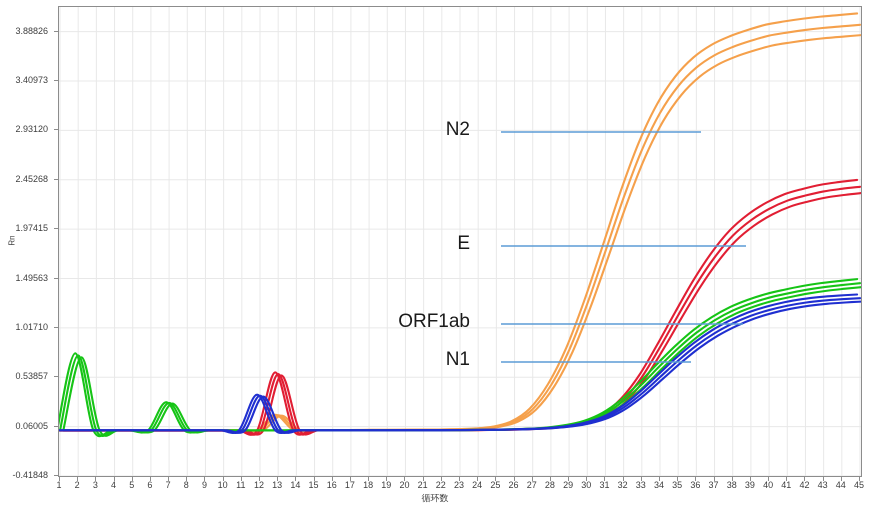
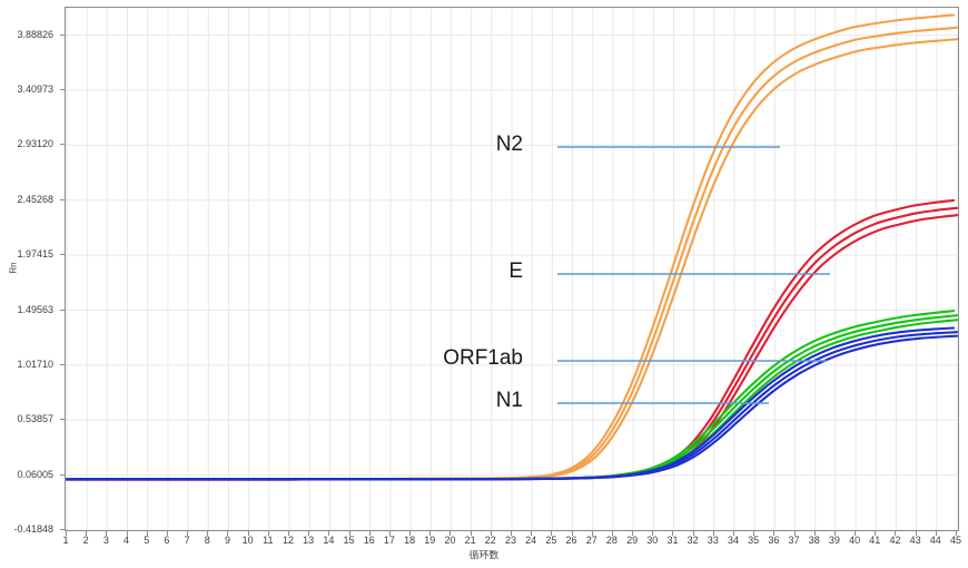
ORF1ab/2: 0.75 -> 0.02
ORF1ab/7: 0.29 -> 0.02
N1/12: 0.36 -> 0.02
N2/13: 0.17 -> 0.03
E/13: 0.57 -> 0.02
